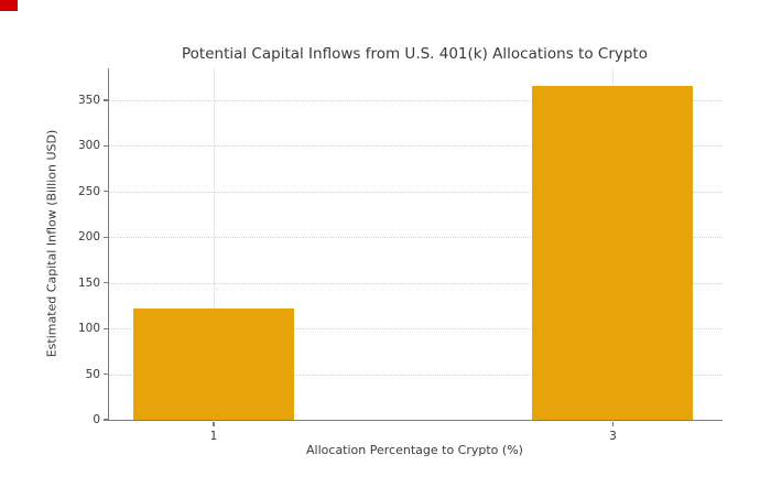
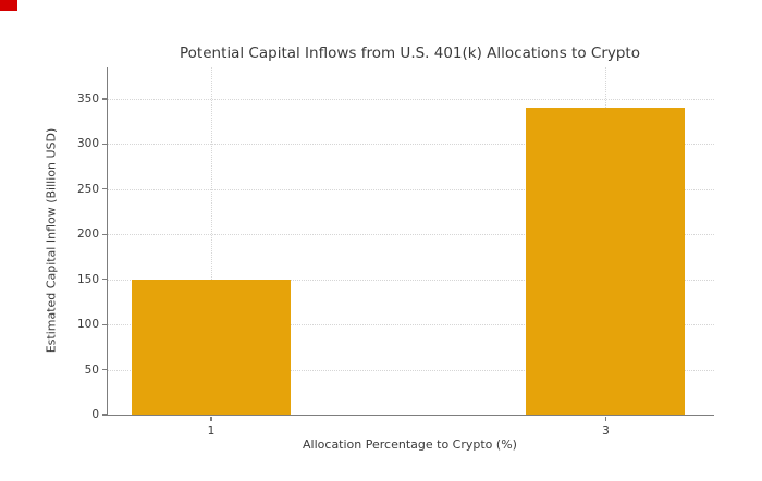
1: 120 -> 150
3: 370 -> 340
